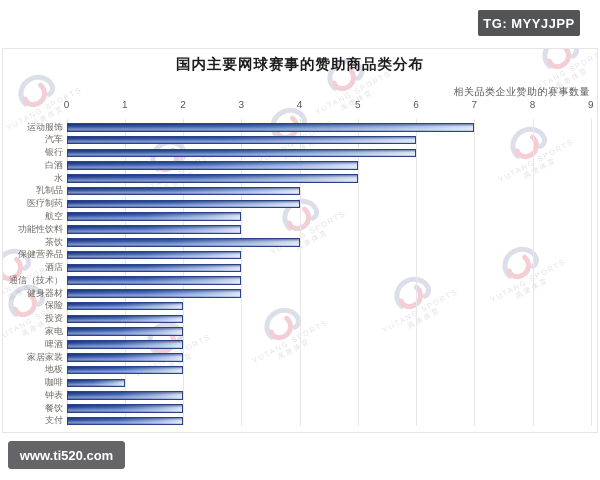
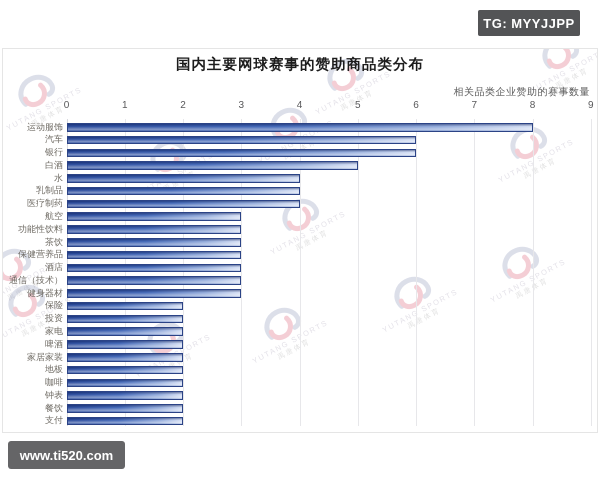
运动服饰: 7 -> 8
水: 5 -> 4
茶饮: 4 -> 3
咖啡: 1 -> 2
